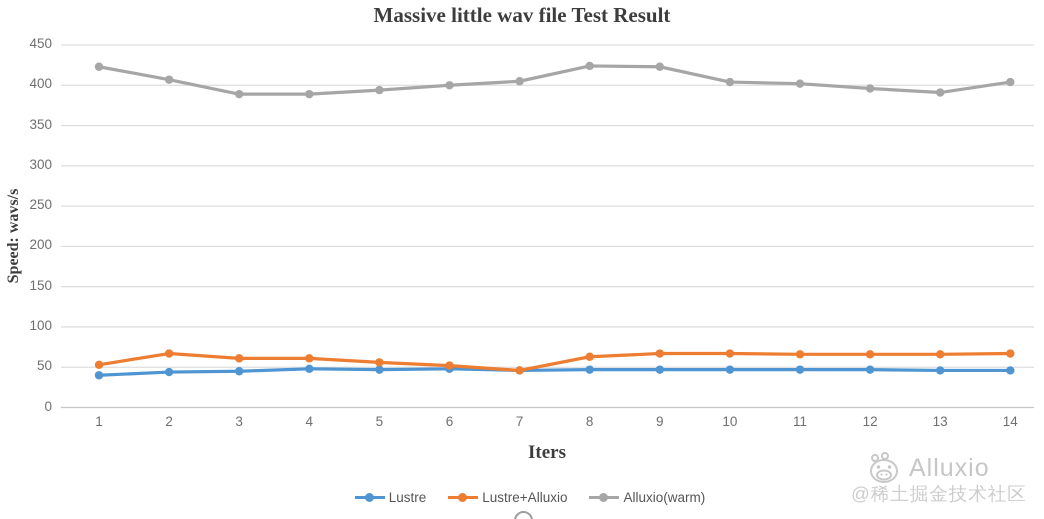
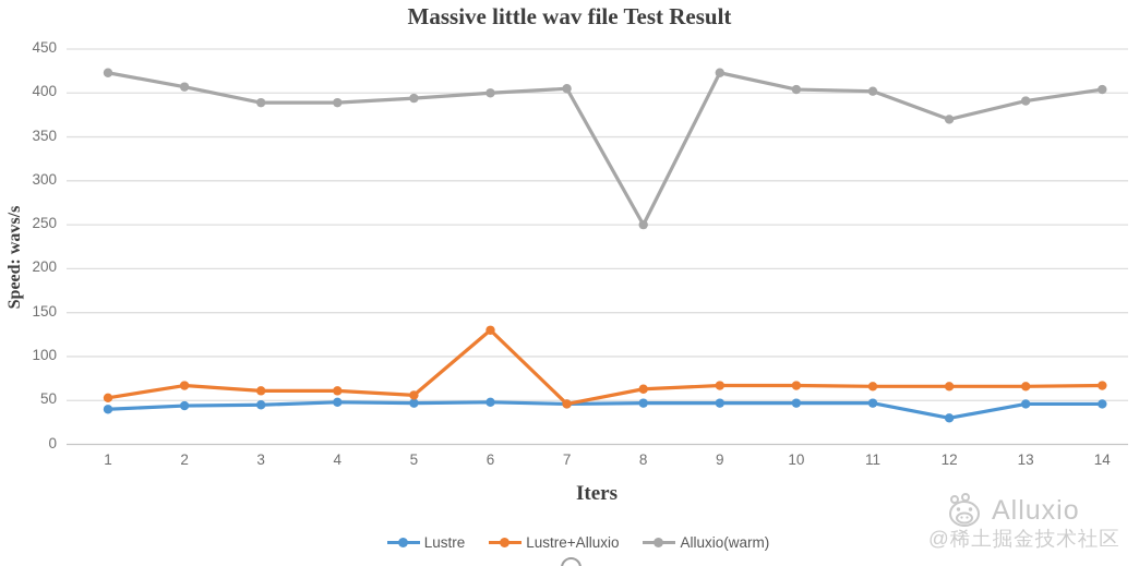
Lustre+Alluxio/6: 50 -> 130
Alluxio(warm)/8: 420 -> 250
Lustre/12: 50 -> 30
Alluxio(warm)/12: 400 -> 370
